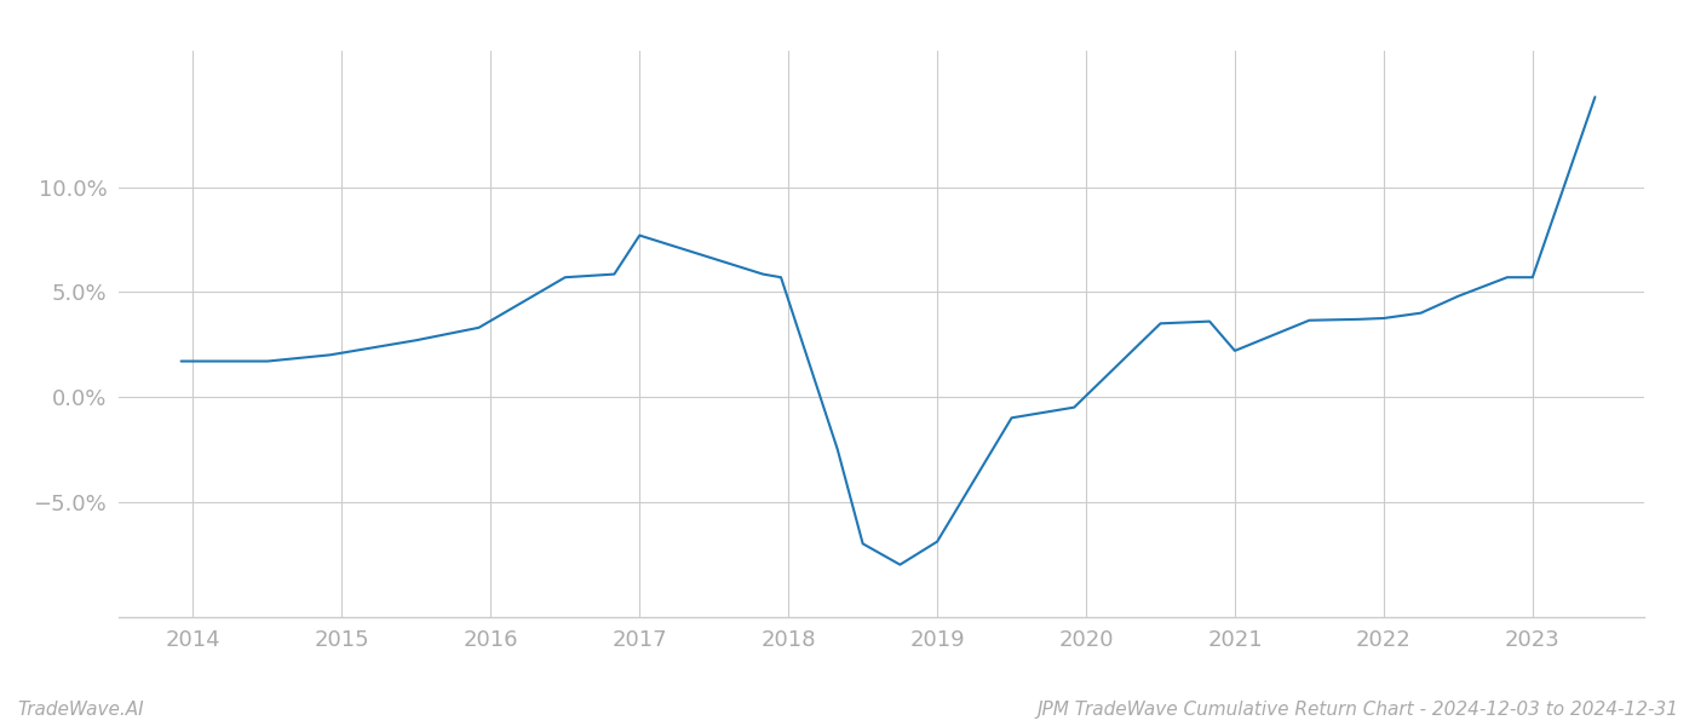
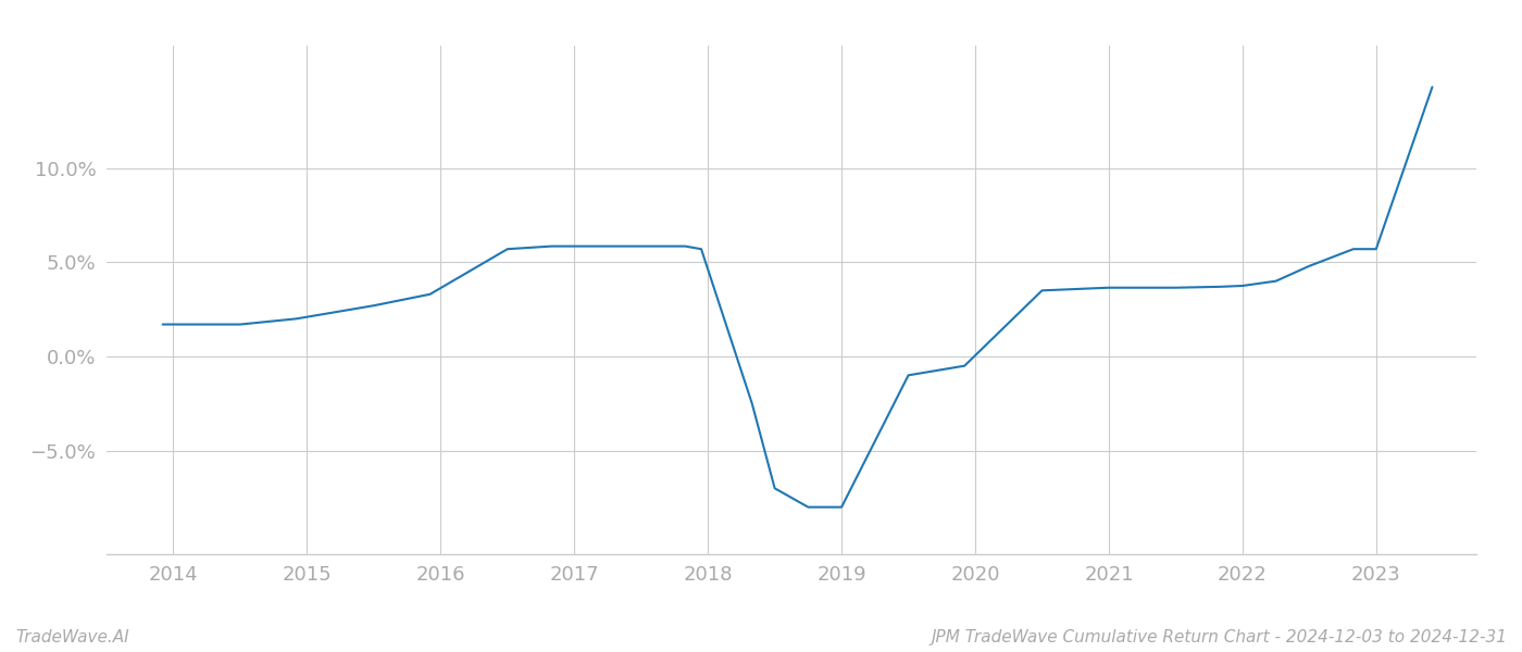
2017: 7.7% -> 5.8%
2019: -6.9% -> -8.0%
2021: 2.2% -> 3.6%
